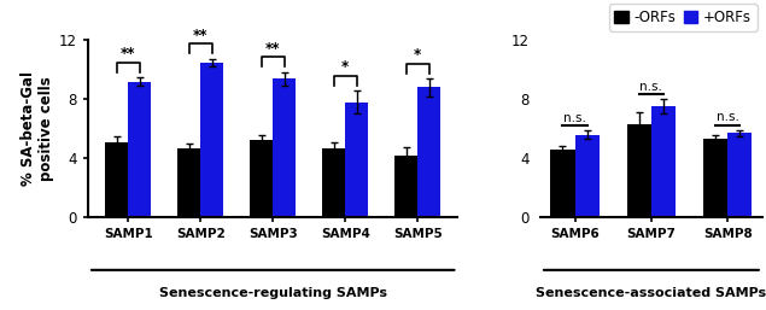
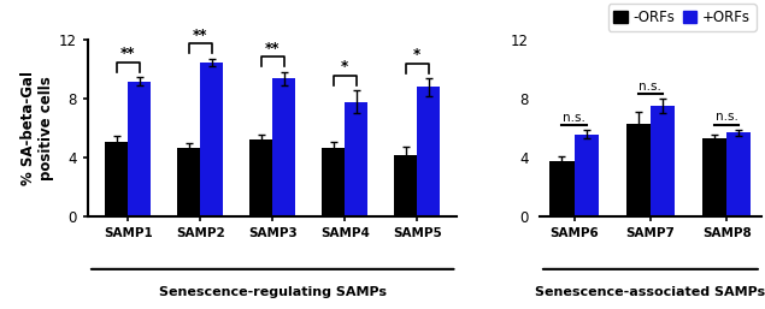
-ORFs/SAMP6: 4.6 -> 3.8
